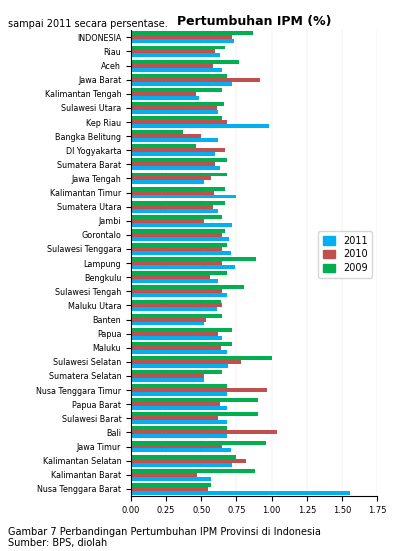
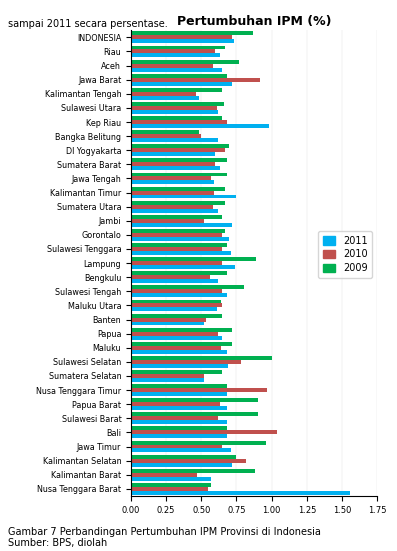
2009/Bangka Belitung: 0.37 -> 0.48
2009/DI Yogyakarta: 0.46 -> 0.70
2011/Jawa Tengah: 0.52 -> 0.59
